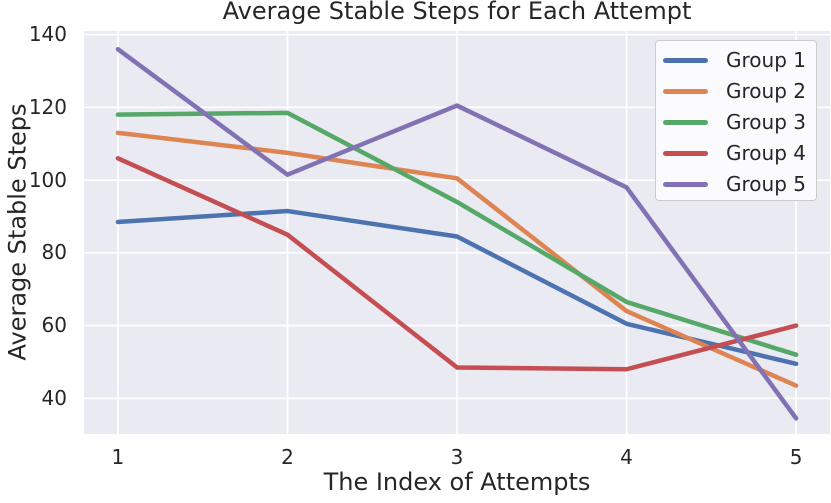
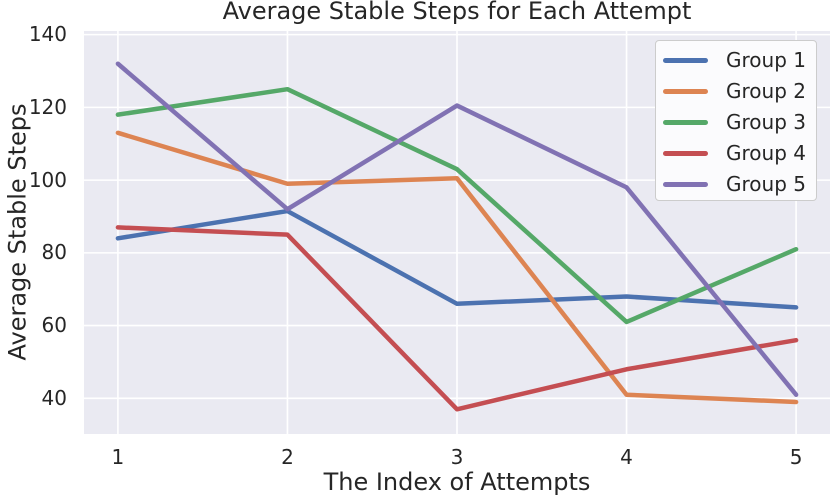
Group 1/1: 88 -> 84
Group 4/1: 106 -> 87
Group 5/1: 136 -> 132
Group 2/2: 108 -> 99
Group 3/2: 118 -> 125
Group 5/2: 102 -> 92
Group 1/3: 84 -> 66
Group 3/3: 94 -> 103
Group 4/3: 48 -> 37
Group 1/4: 60 -> 68
Group 2/4: 64 -> 41
Group 3/4: 66 -> 61
Group 1/5: 50 -> 65
Group 2/5: 44 -> 39
Group 3/5: 52 -> 81
Group 4/5: 60 -> 56
Group 5/5: 34 -> 41
